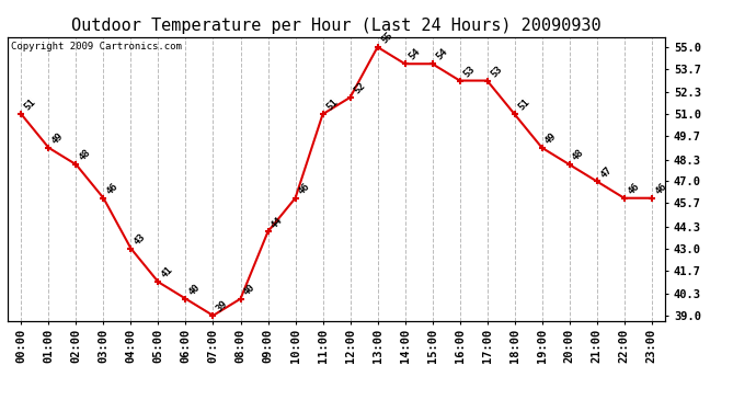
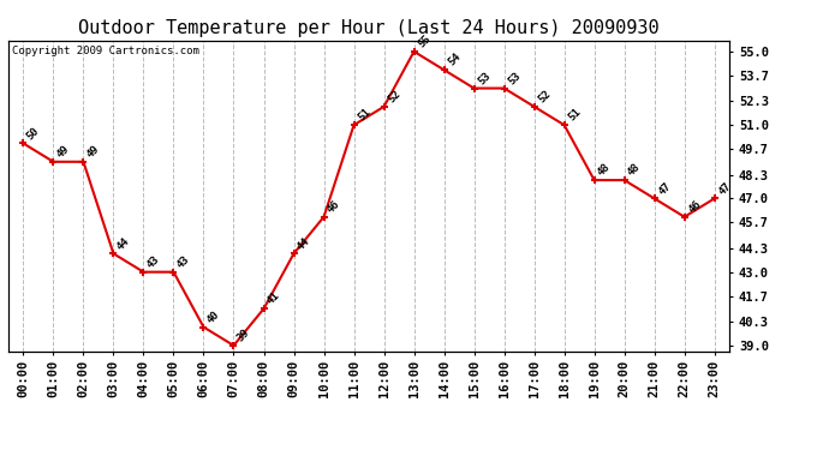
00:00: 51 -> 50
02:00: 48 -> 49
03:00: 46 -> 44
05:00: 41 -> 43
08:00: 40 -> 41
15:00: 54 -> 53
17:00: 53 -> 52
19:00: 49 -> 48
23:00: 46 -> 47
